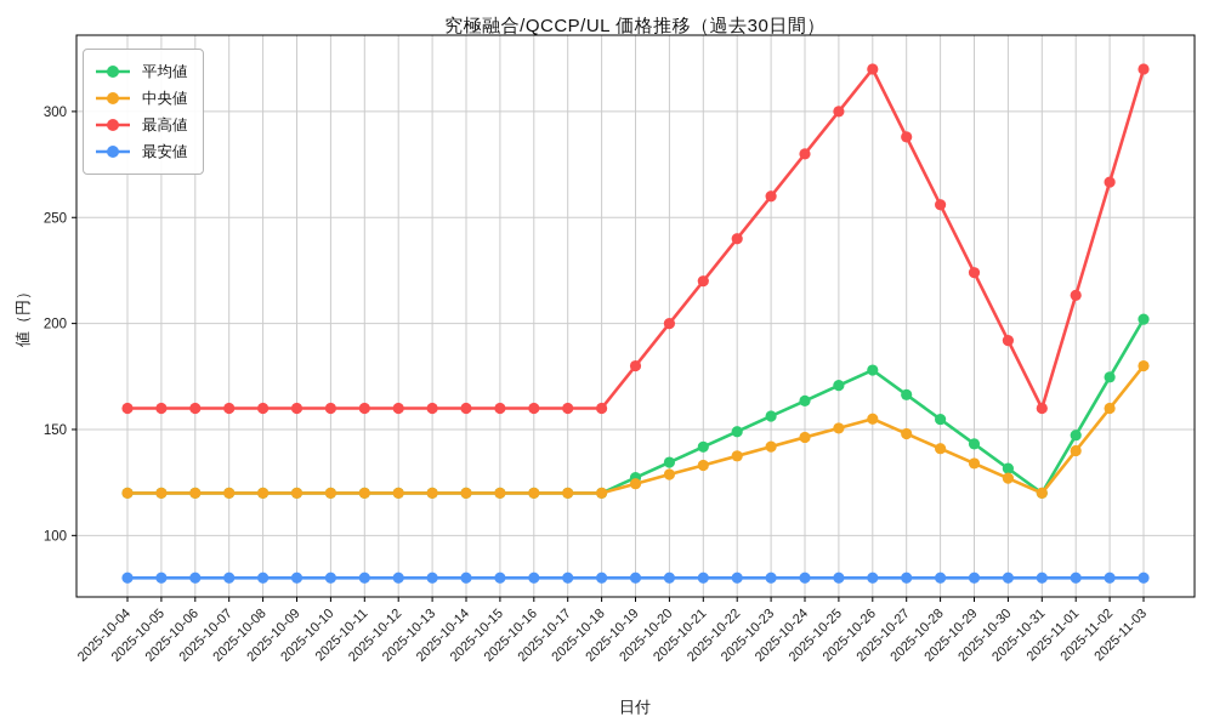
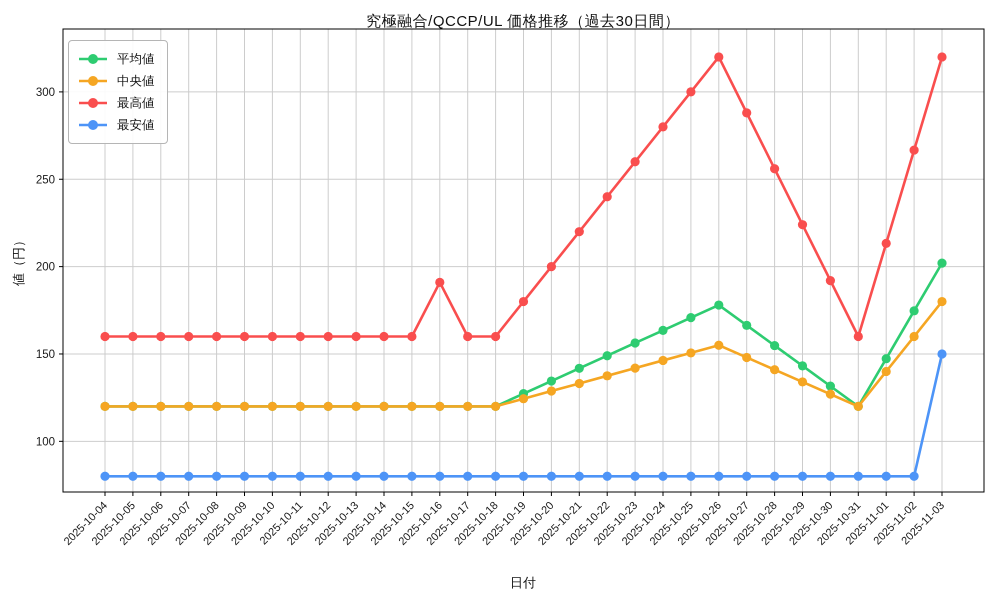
最高値/2025-10-16: 160 -> 191
最安値/2025-11-03: 80 -> 150
